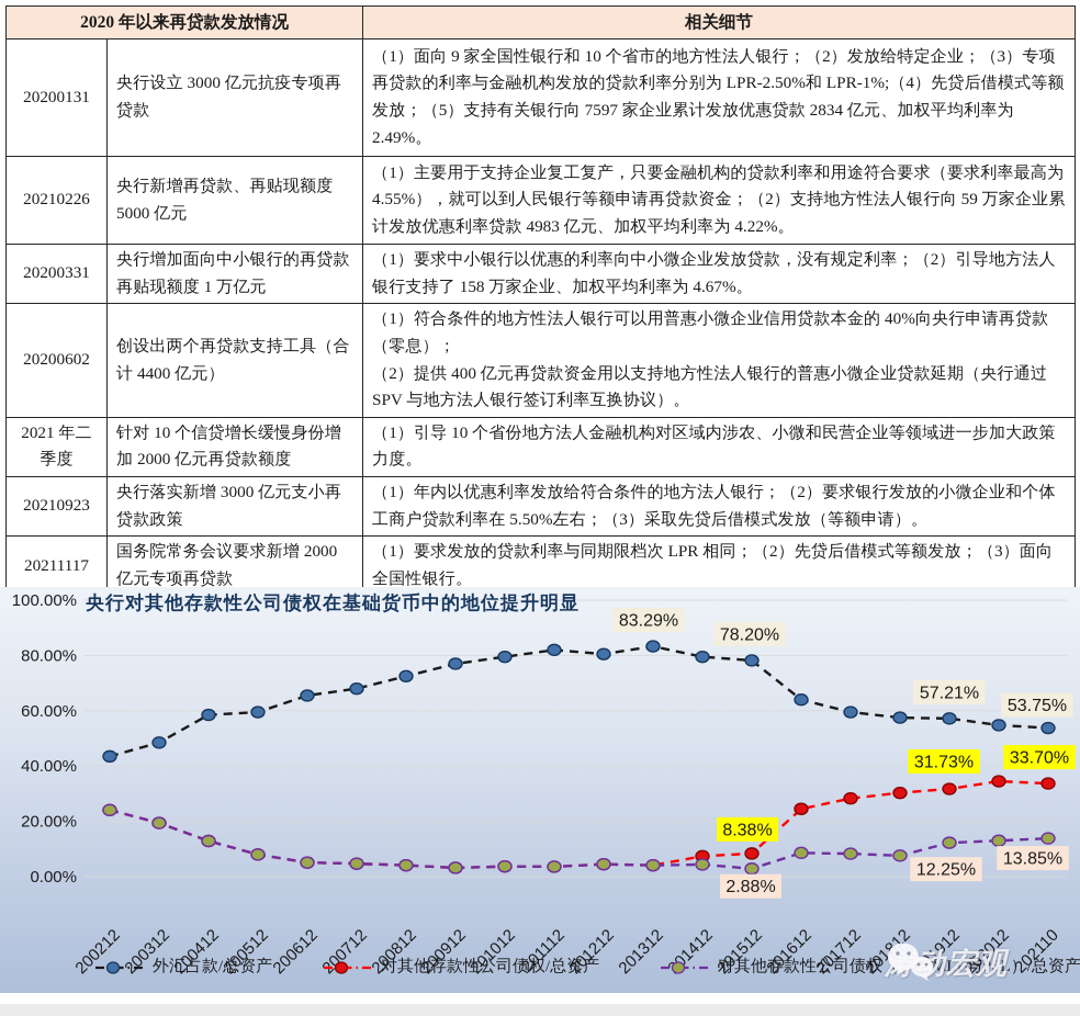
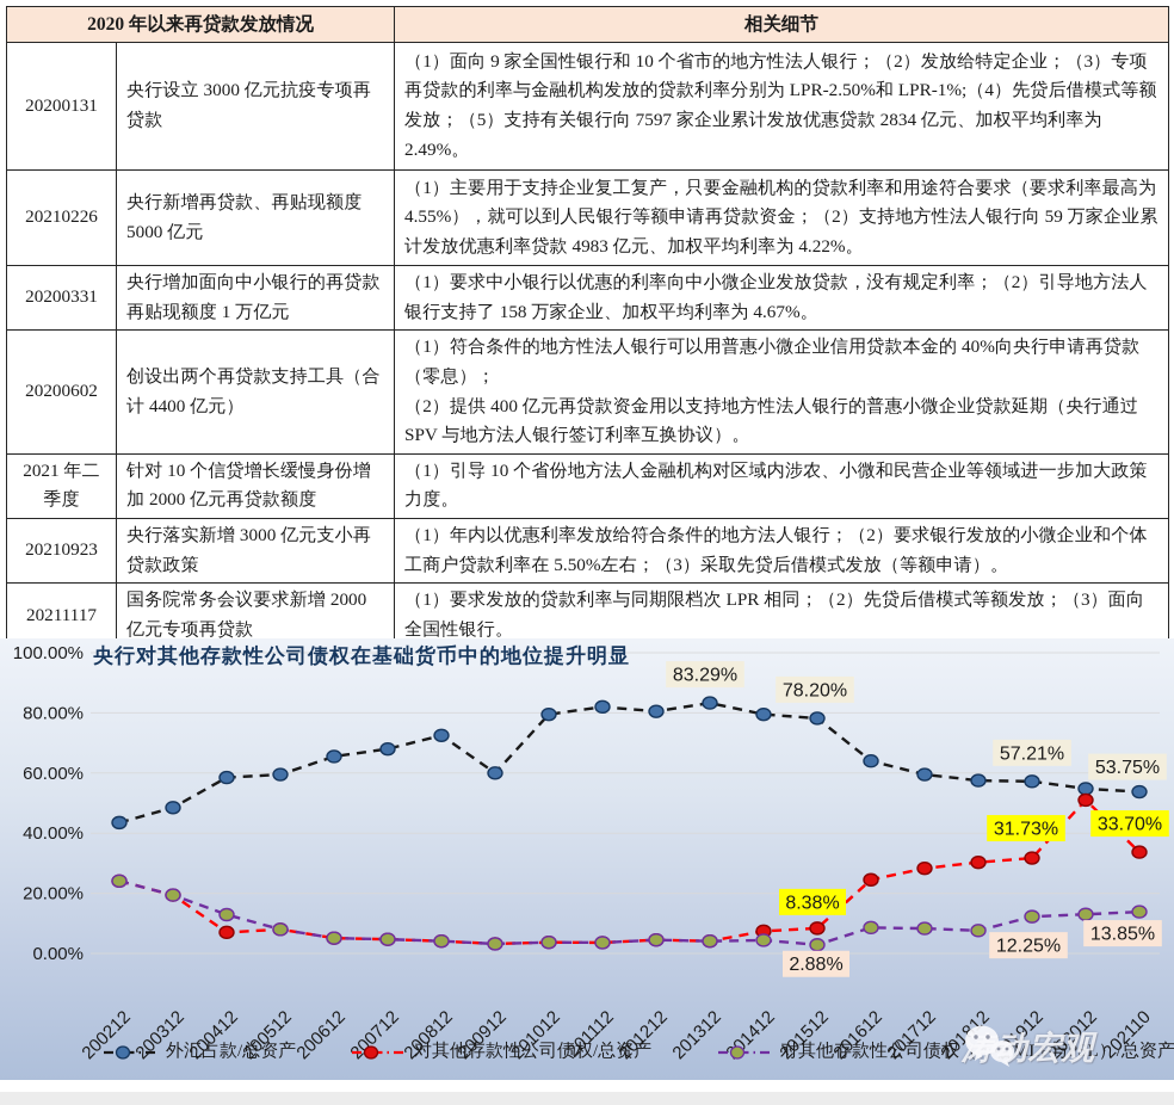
对其他存款性公司债权/总资产/200412: 13% -> 7%
外汇占款/总资产/200912: 77% -> 60%
对其他存款性公司债权/总资产/202012: 34% -> 51%
